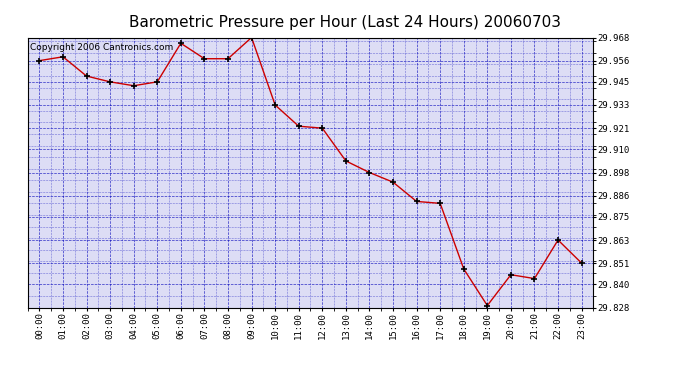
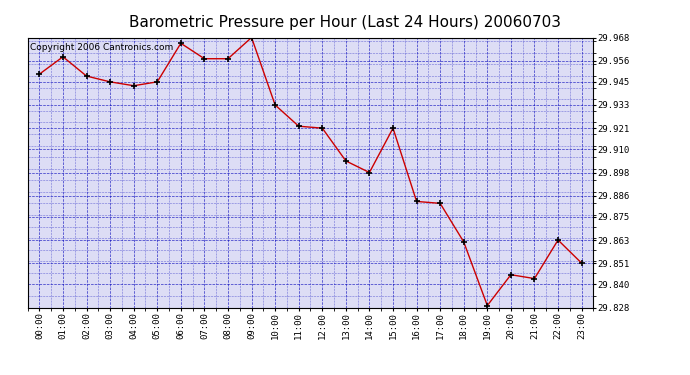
00:00: 29.956 -> 29.949
15:00: 29.893 -> 29.921
18:00: 29.848 -> 29.862
